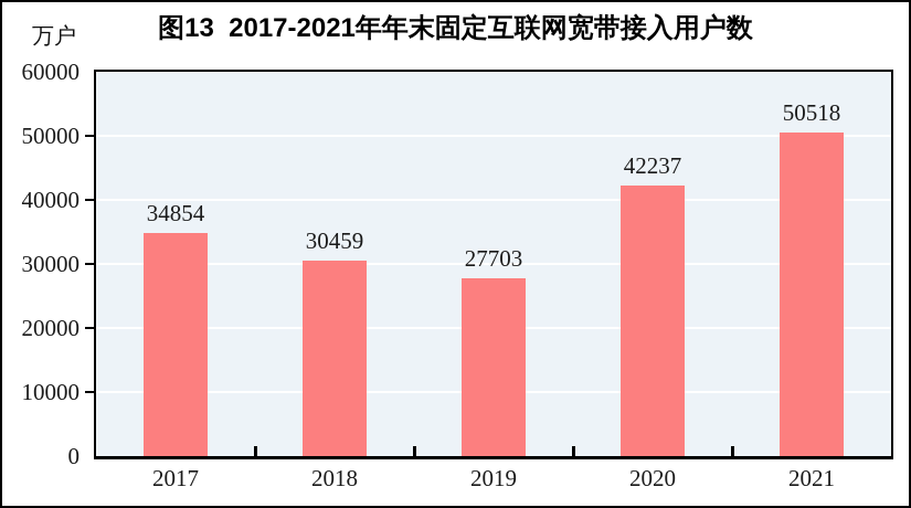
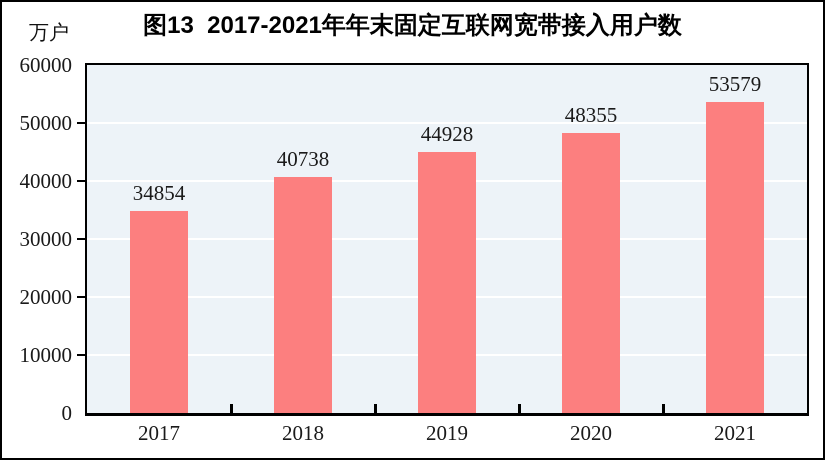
2018: 30459 -> 40738
2019: 27703 -> 44928
2020: 42237 -> 48355
2021: 50518 -> 53579
